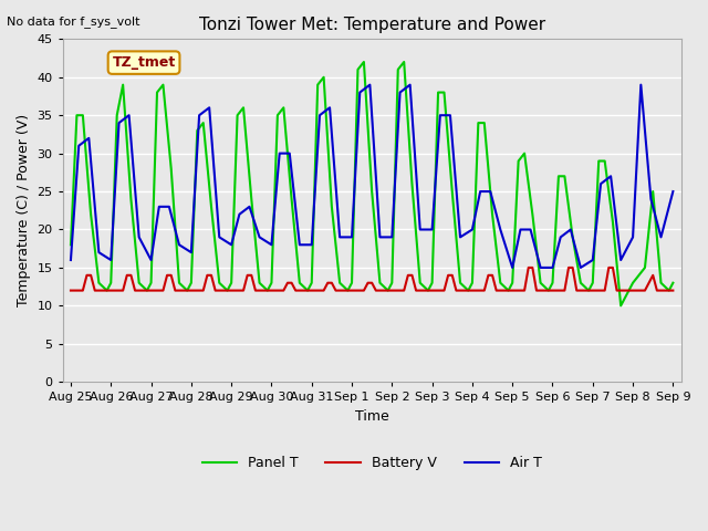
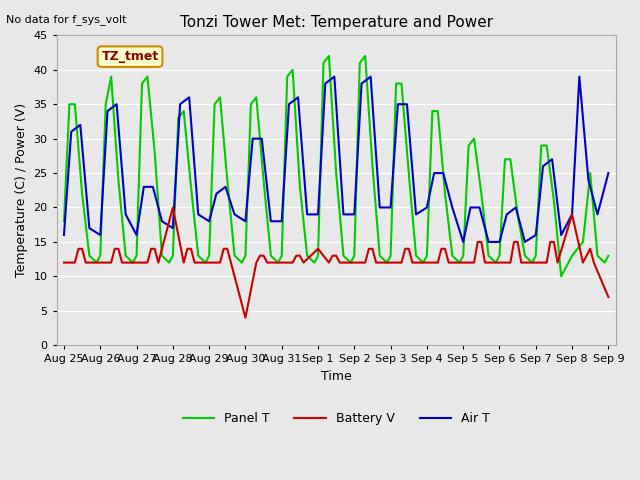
Battery V/Aug 28: 12 -> 20
Battery V/Aug 30: 12 -> 4
Battery V/Sep 1: 12 -> 14
Battery V/Sep 8: 12 -> 19
Battery V/Sep 9: 12 -> 7
